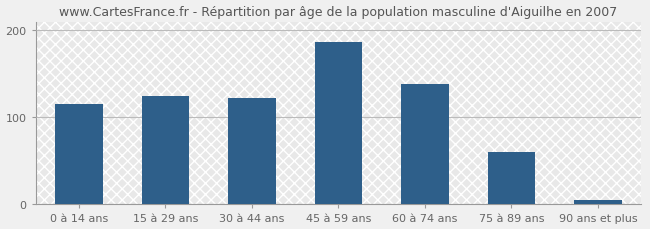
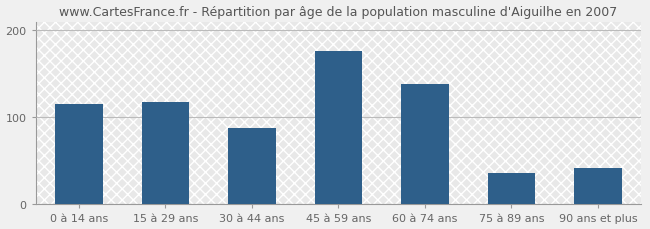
15 à 29 ans: 125 -> 118
30 à 44 ans: 122 -> 88
45 à 59 ans: 187 -> 176
75 à 89 ans: 60 -> 36
90 ans et plus: 5 -> 42
